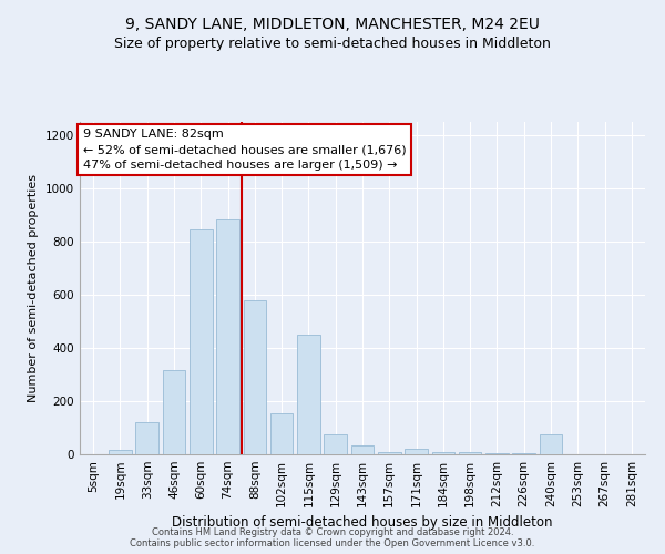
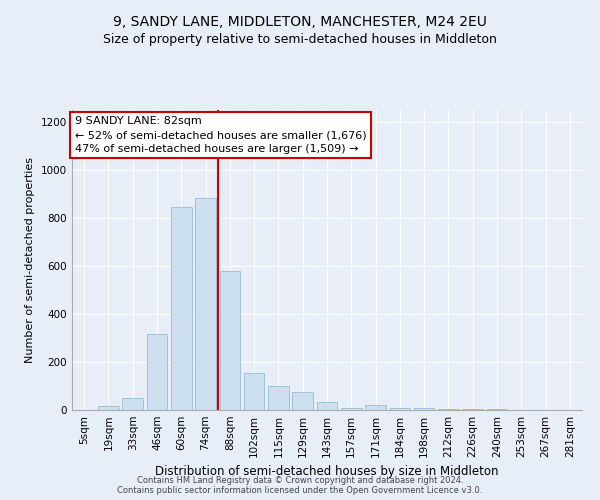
33sqm: 120 -> 50
115sqm: 450 -> 100
240sqm: 75 -> 3
